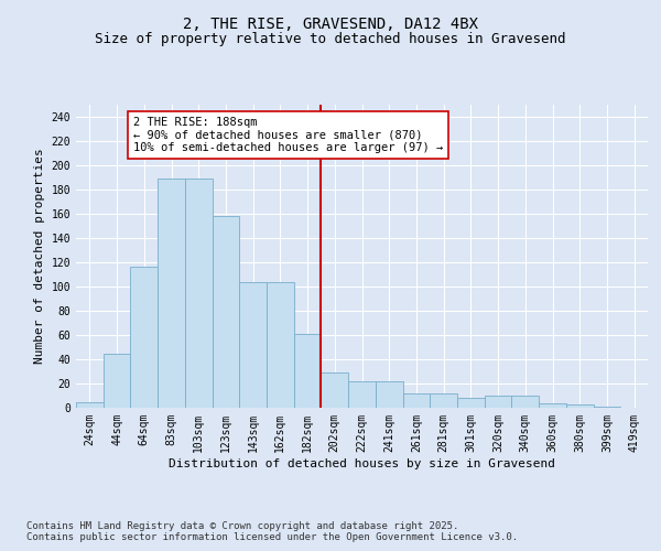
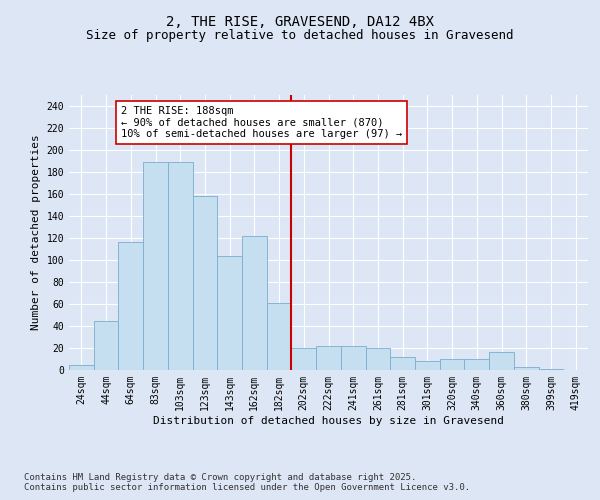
162sqm: 104 -> 122
202sqm: 29 -> 20
261sqm: 12 -> 20
360sqm: 4 -> 16
